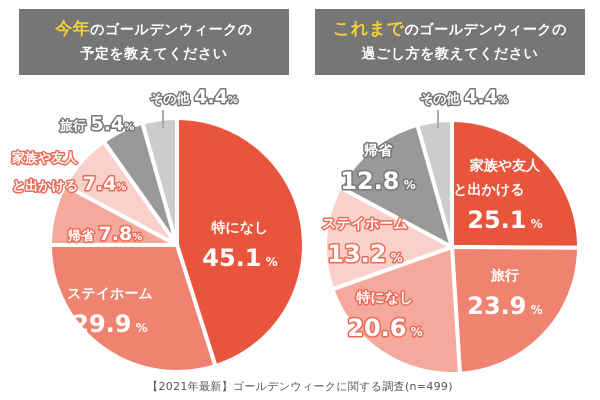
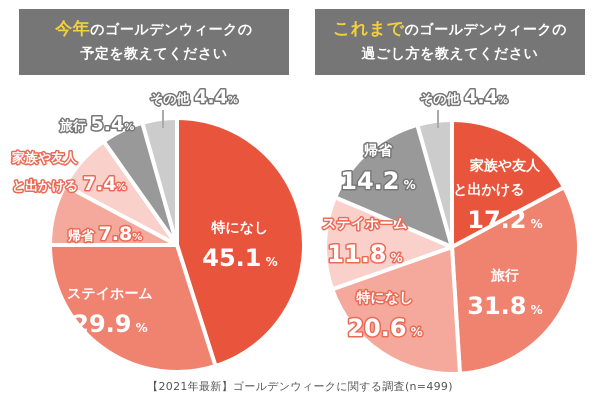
これまでのゴールデンウィークの過ごし方を教えてください/家族や友人と出かける: 25.1 -> 17.2
これまでのゴールデンウィークの過ごし方を教えてください/旅行: 23.9 -> 31.8
これまでのゴールデンウィークの過ごし方を教えてください/ステイホーム: 13.2 -> 11.8
これまでのゴールデンウィークの過ごし方を教えてください/帰省: 12.8 -> 14.2
